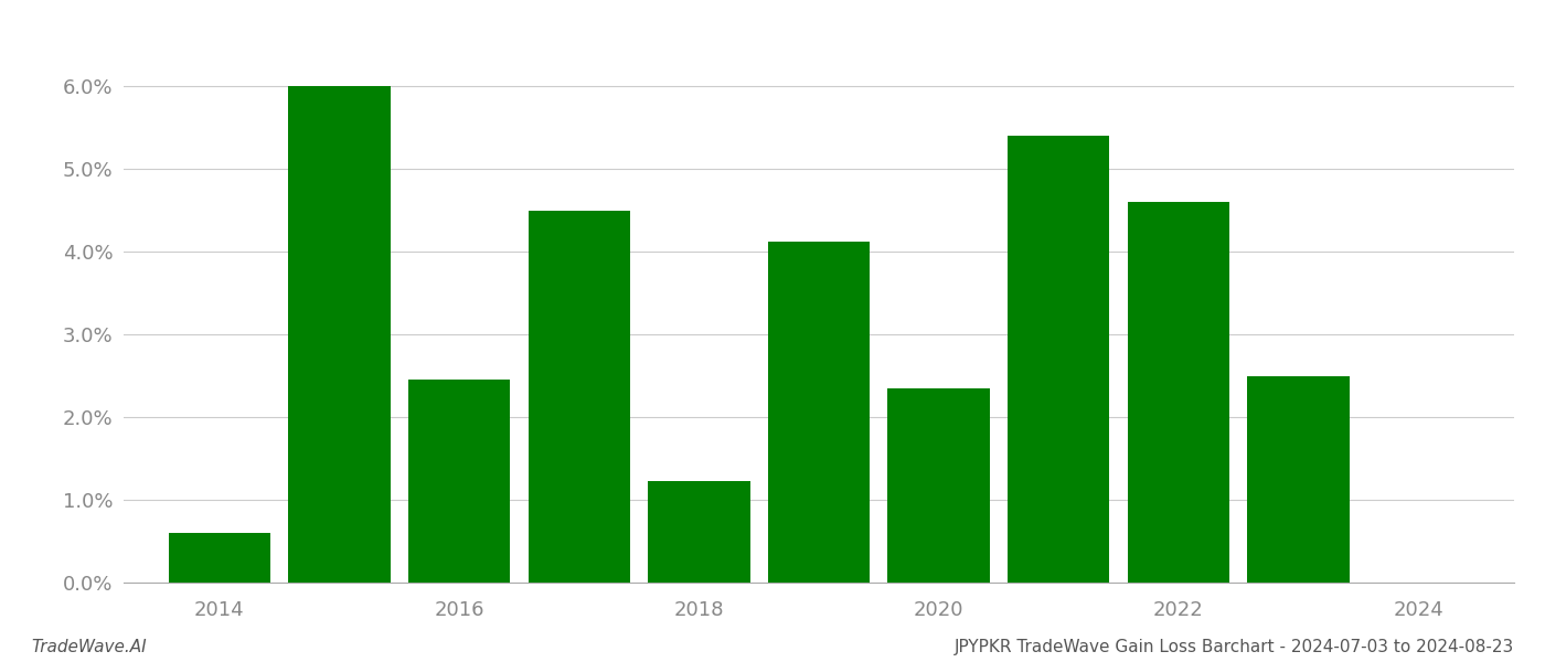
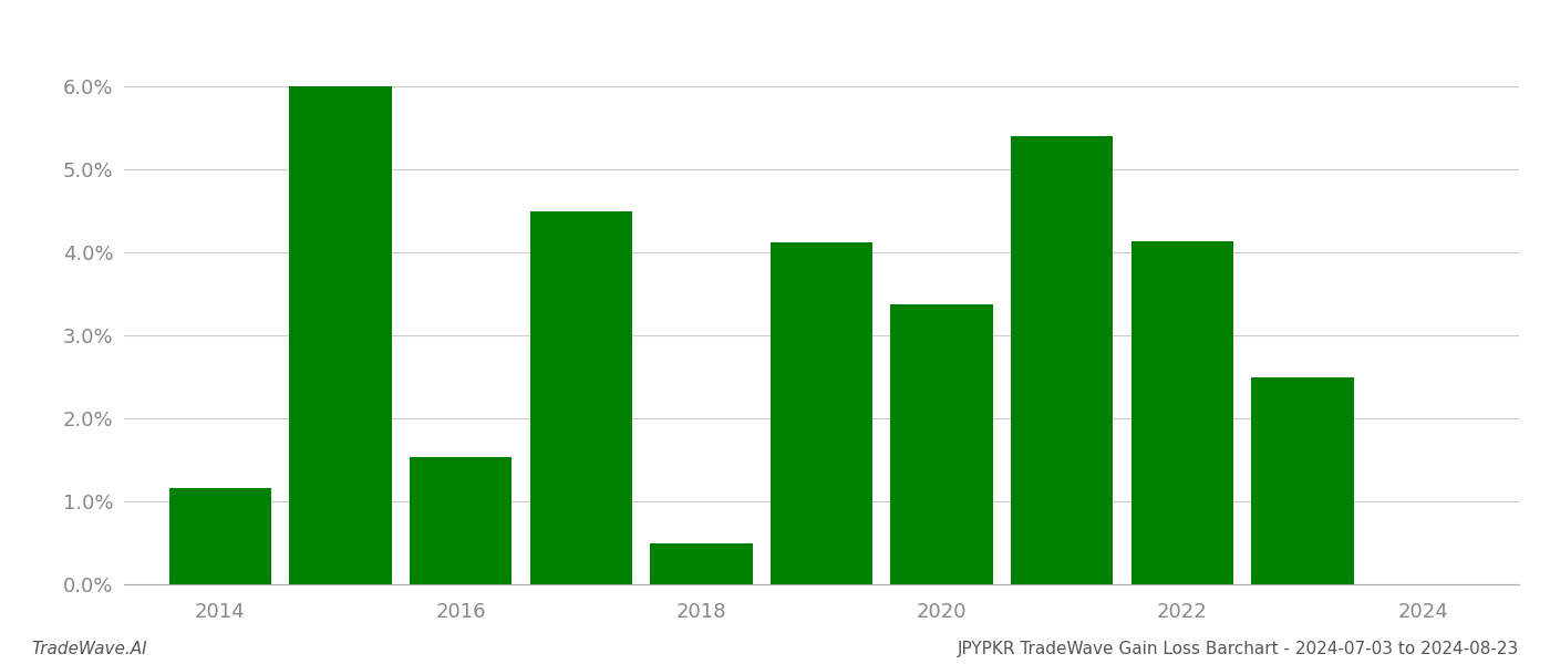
2014: 0.60% -> 1.16%
2016: 2.45% -> 1.54%
2018: 1.23% -> 0.50%
2020: 2.35% -> 3.38%
2022: 4.60% -> 4.14%
